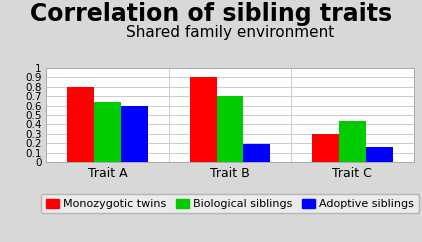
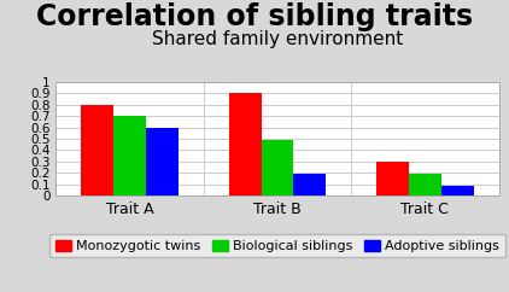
Biological siblings/Trait A: 0.64 -> 0.70
Biological siblings/Trait B: 0.70 -> 0.49
Biological siblings/Trait C: 0.44 -> 0.19
Adoptive siblings/Trait C: 0.16 -> 0.09
